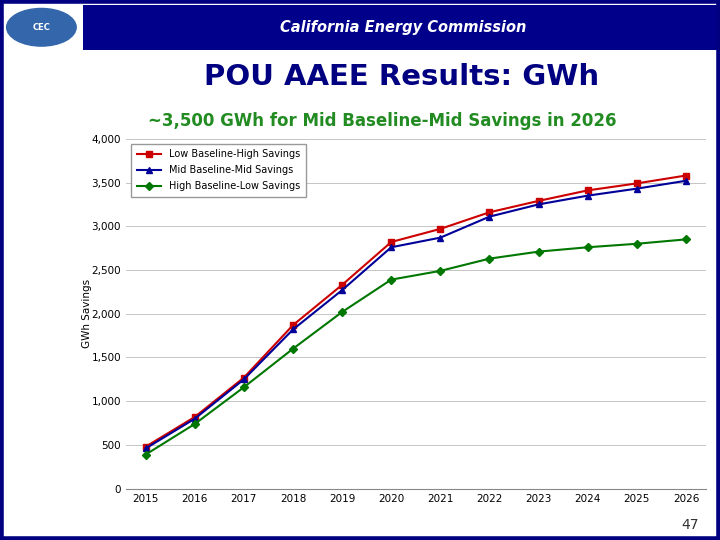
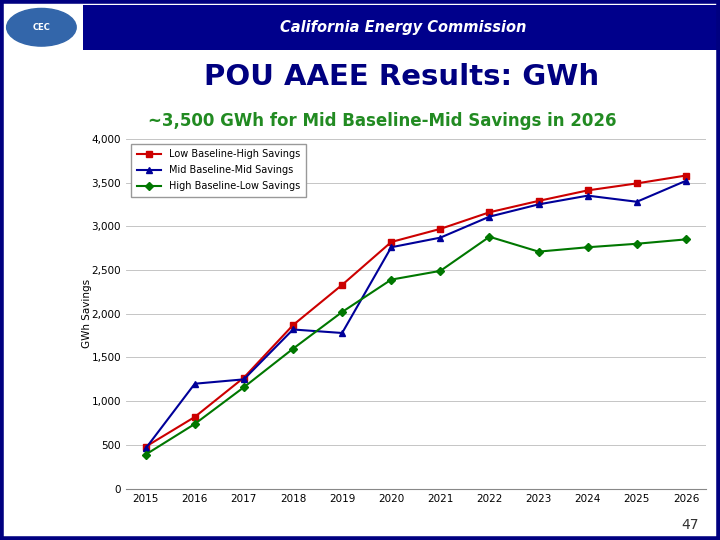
Mid Baseline-Mid Savings/2016: 800 -> 1,200
Mid Baseline-Mid Savings/2019: 2,270 -> 1,780
High Baseline-Low Savings/2022: 2,630 -> 2,880
Mid Baseline-Mid Savings/2025: 3,430 -> 3,280
